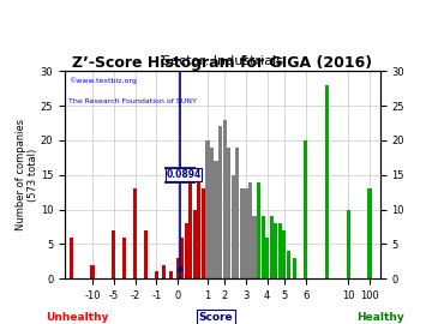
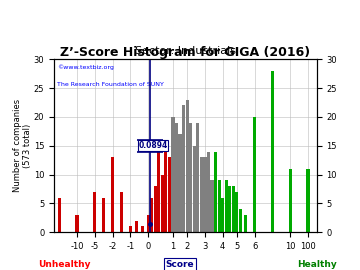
-10: 2 -> 3
10: 10 -> 11
100: 13 -> 11
